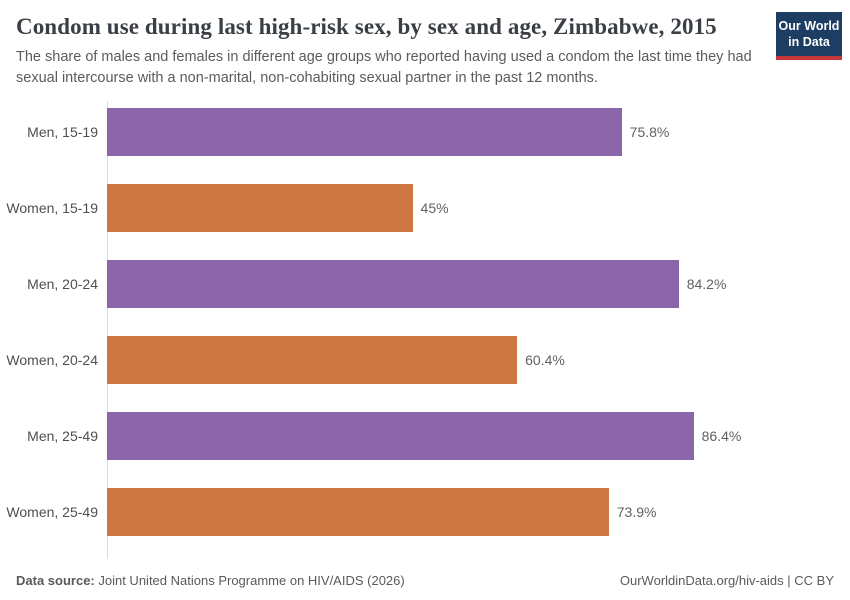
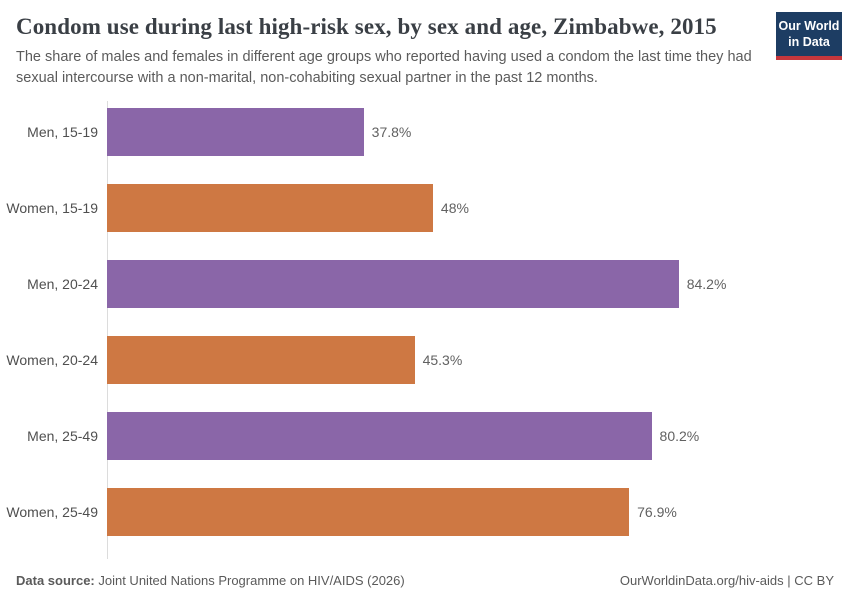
Men, 15-19: 75.8% -> 37.8%
Women, 15-19: 45% -> 48%
Women, 20-24: 60.4% -> 45.3%
Men, 25-49: 86.4% -> 80.2%
Women, 25-49: 73.9% -> 76.9%
